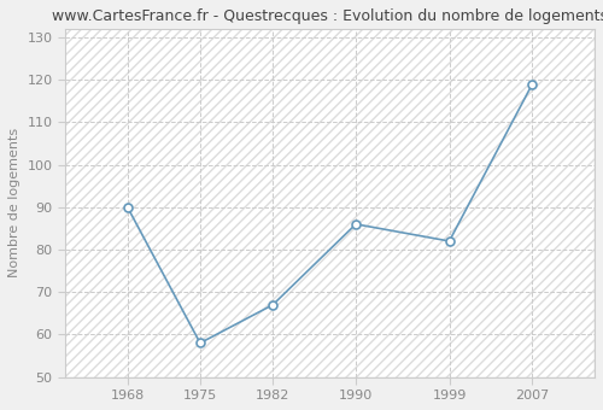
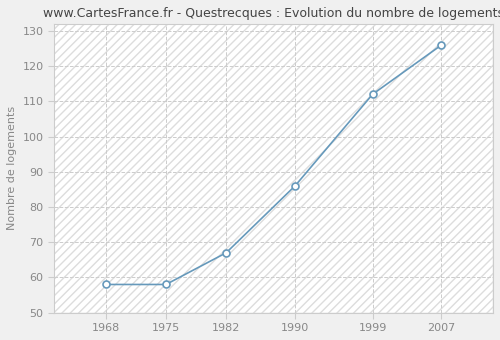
1968: 90 -> 58
1999: 82 -> 112
2007: 119 -> 126
